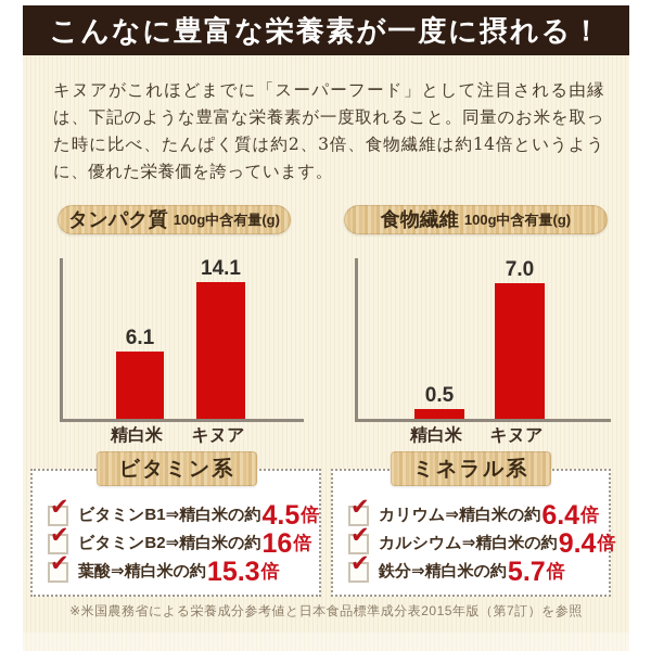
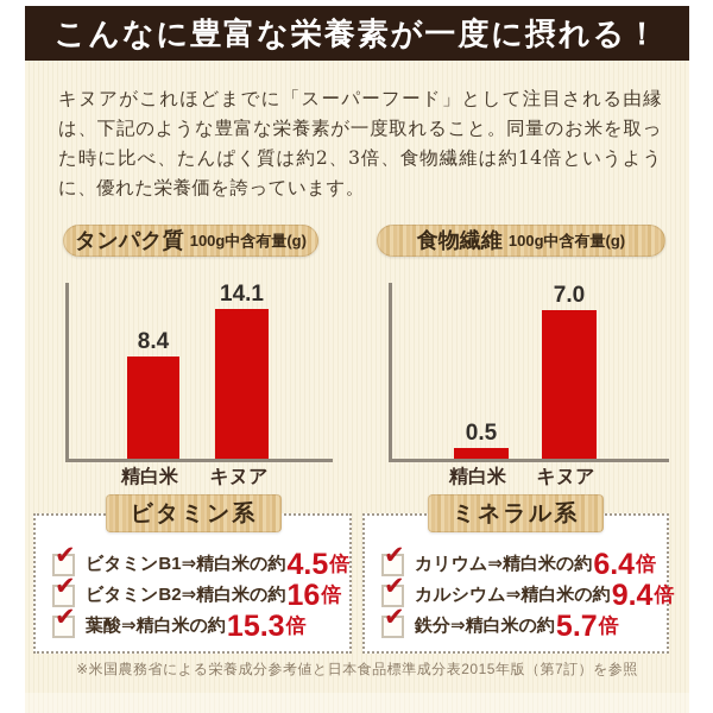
タンパク質/精白米: 6.1 -> 8.4
